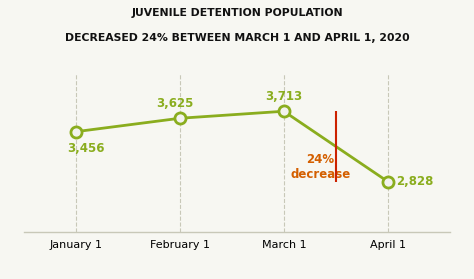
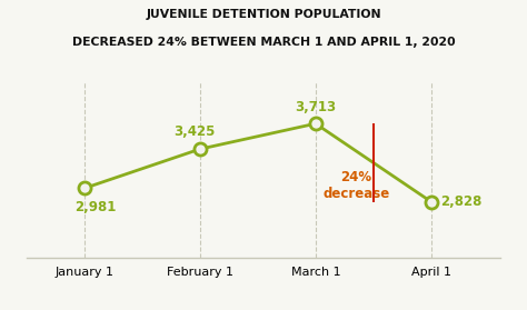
January 1: 3,456 -> 2,981
February 1: 3,625 -> 3,425
